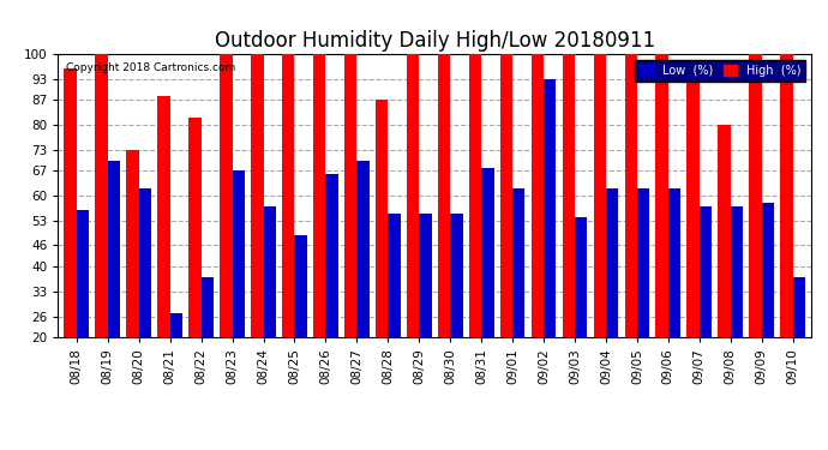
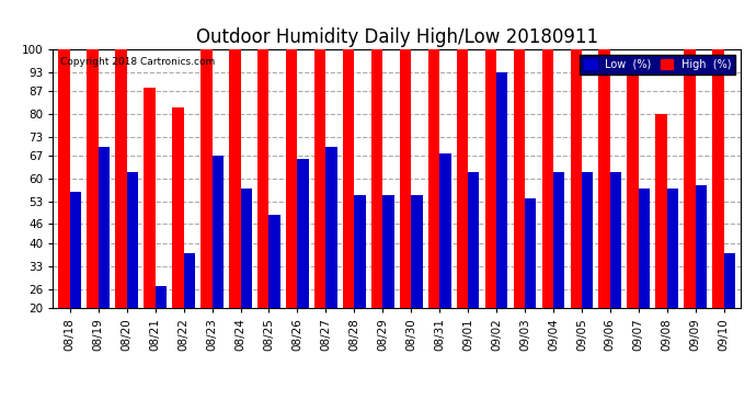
High (%)/08/18: 96 -> 100
High (%)/08/20: 73 -> 100
High (%)/08/28: 87 -> 100
